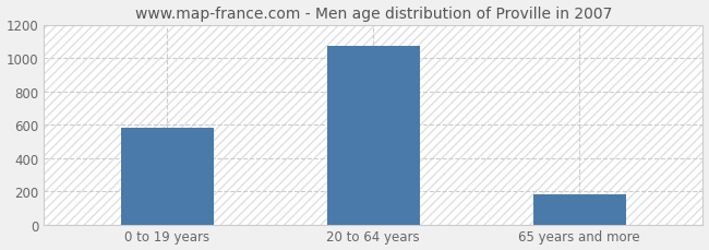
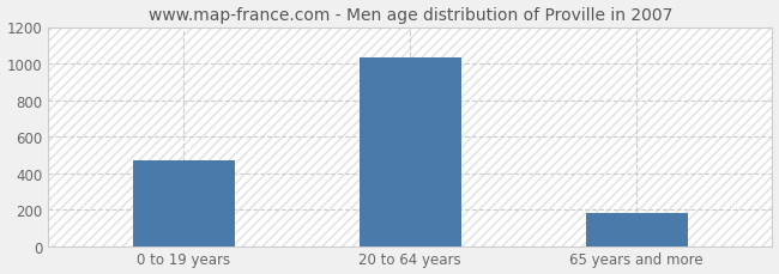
0 to 19 years: 580 -> 470
20 to 64 years: 1070 -> 1030
